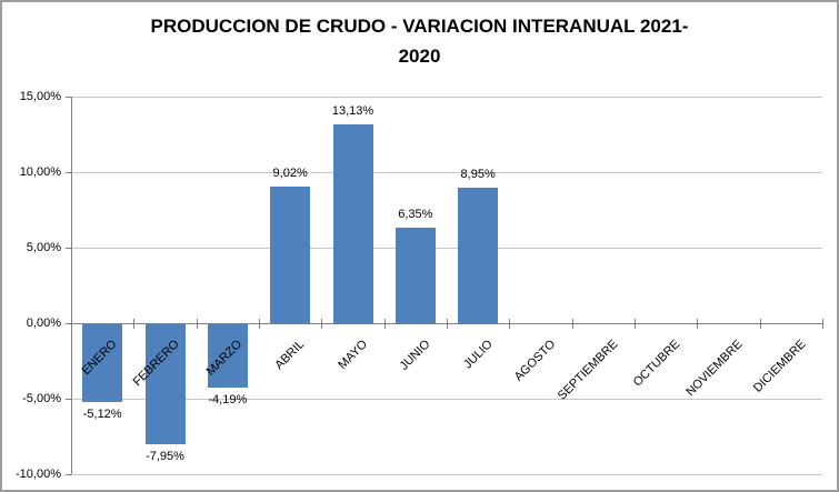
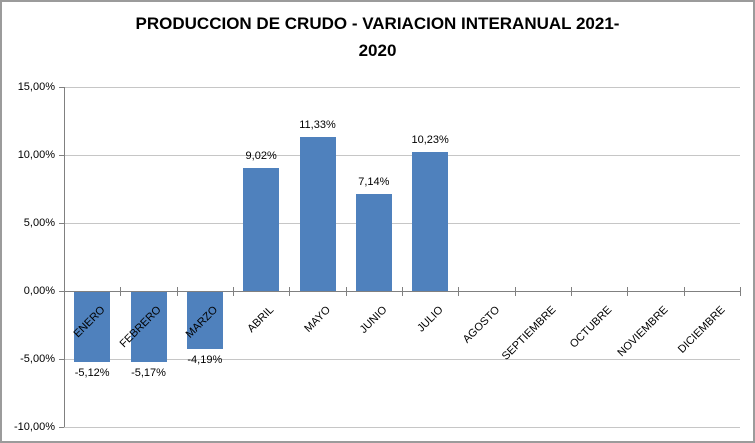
FEBRERO: -7,95% -> -5,17%
MAYO: 13,13% -> 11,33%
JUNIO: 6,35% -> 7,14%
JULIO: 8,95% -> 10,23%
